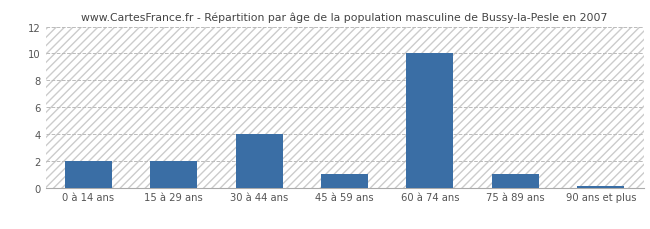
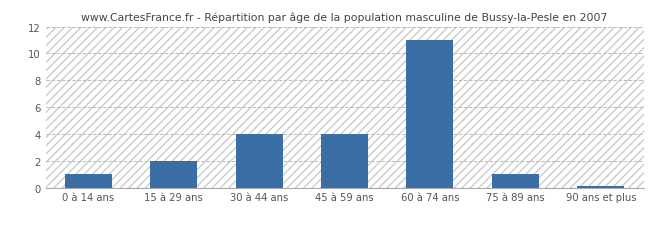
0 à 14 ans: 2.0 -> 1.0
45 à 59 ans: 1.0 -> 4.0
60 à 74 ans: 10.0 -> 11.0
